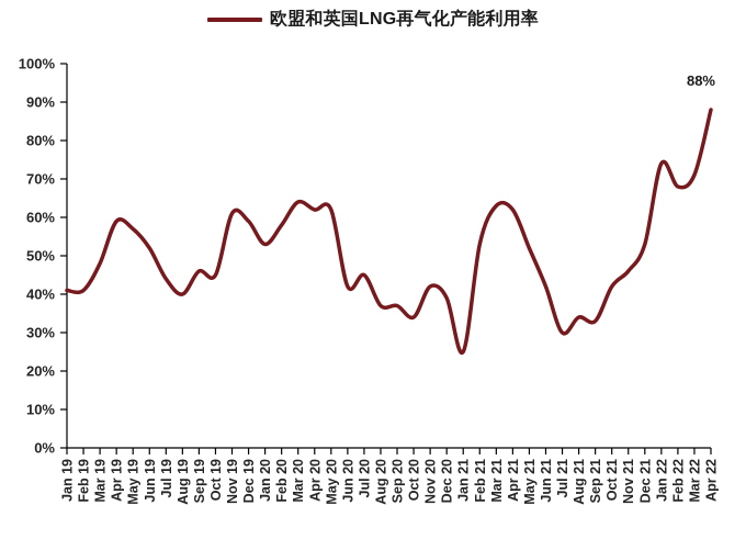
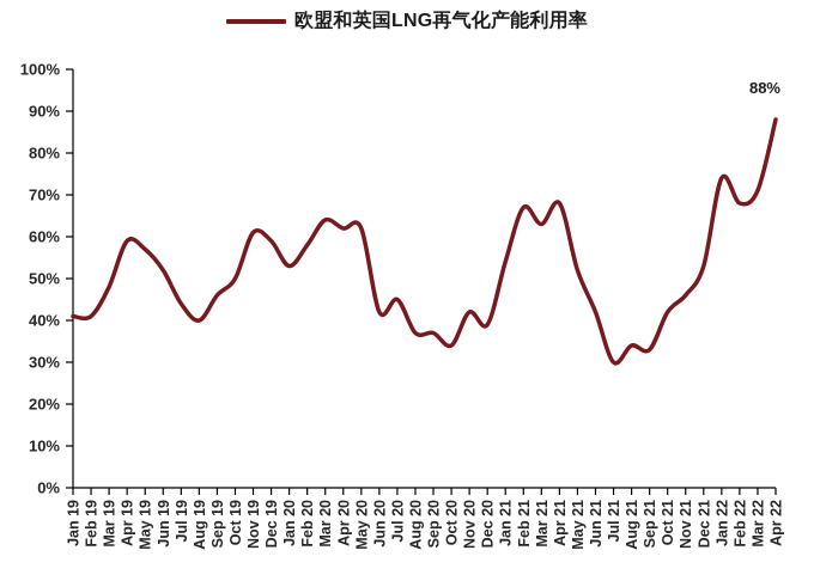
Oct 19: 45% -> 50%
Jan 21: 25% -> 54%
Feb 21: 53% -> 67%
Apr 21: 62% -> 68%
